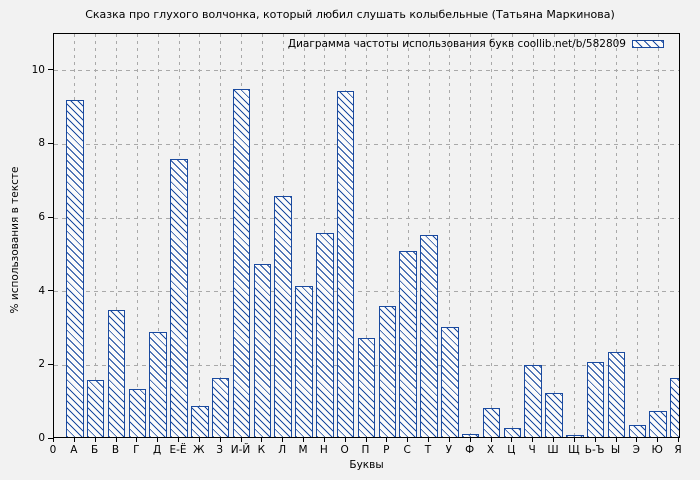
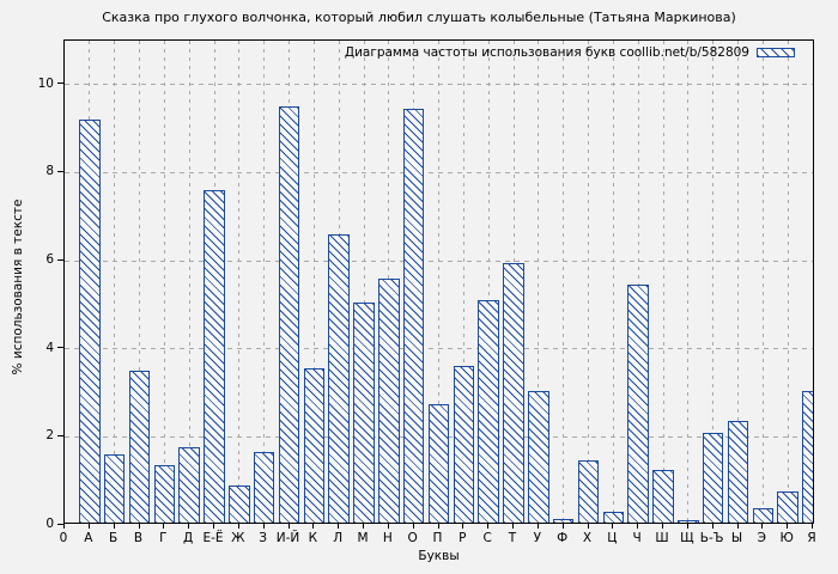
Д: 2.9 -> 1.7
К: 4.7 -> 3.5
М: 4.1 -> 5.0
Т: 5.5 -> 5.9
Х: 0.8 -> 1.4
Ч: 1.9 -> 5.4
Я: 1.6 -> 3.0
